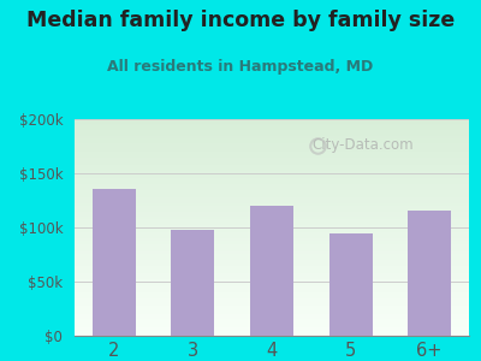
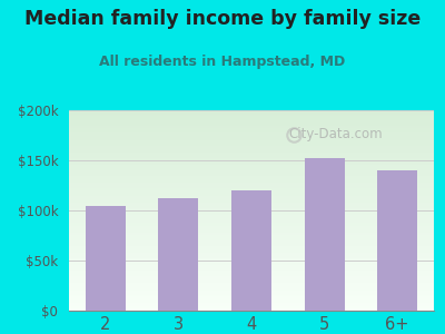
2: $136k -> $105k
3: $98k -> $112k
5: $94k -> $152k
6+: $116k -> $140k
